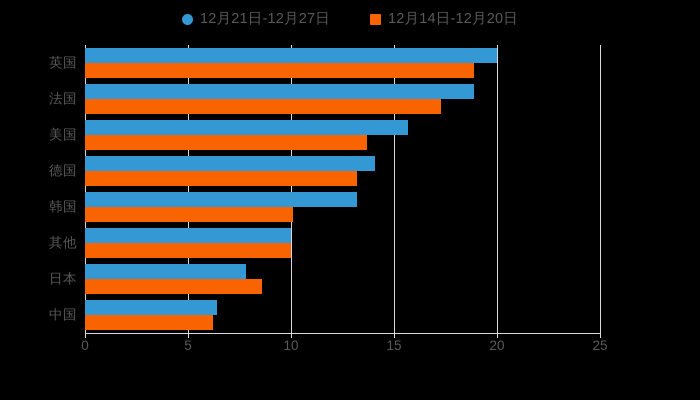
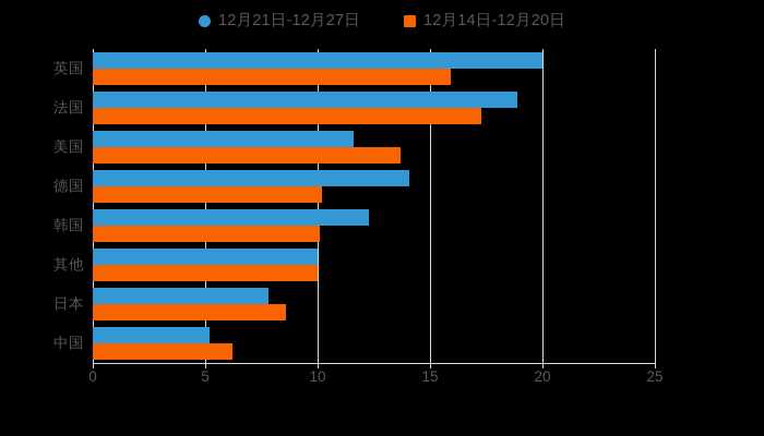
12月14日-12月20日/英国: 18.9 -> 15.9
12月21日-12月27日/美国: 15.7 -> 11.6
12月14日-12月20日/德国: 13.2 -> 10.2
12月21日-12月27日/韩国: 13.2 -> 12.3
12月21日-12月27日/中国: 6.4 -> 5.2
